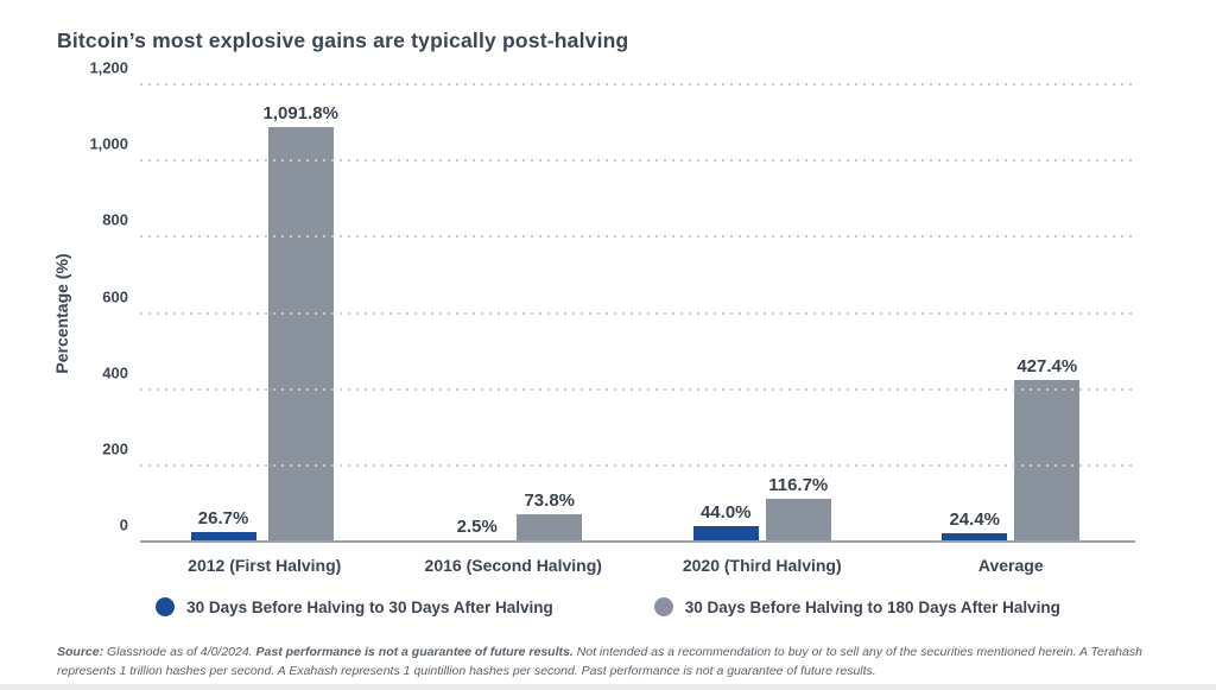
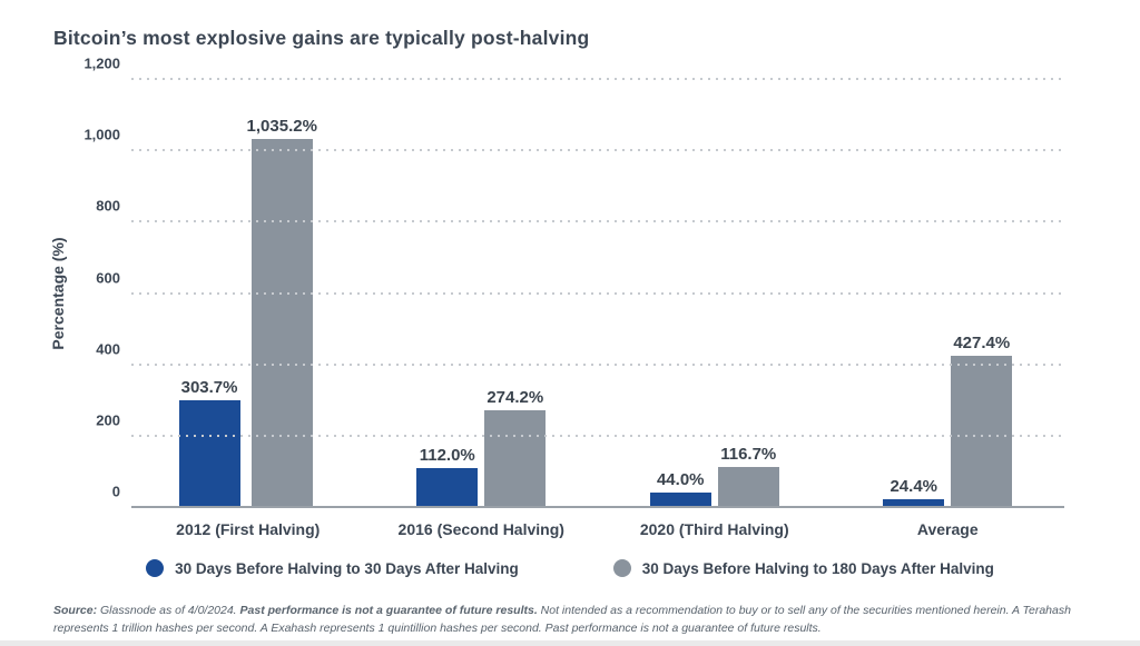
30 Days Before Halving to 30 Days After Halving/2012 (First Halving): 26.7% -> 303.7%
30 Days Before Halving to 180 Days After Halving/2012 (First Halving): 1,091.8% -> 1,035.2%
30 Days Before Halving to 30 Days After Halving/2016 (Second Halving): 2.5% -> 112.0%
30 Days Before Halving to 180 Days After Halving/2016 (Second Halving): 73.8% -> 274.2%
